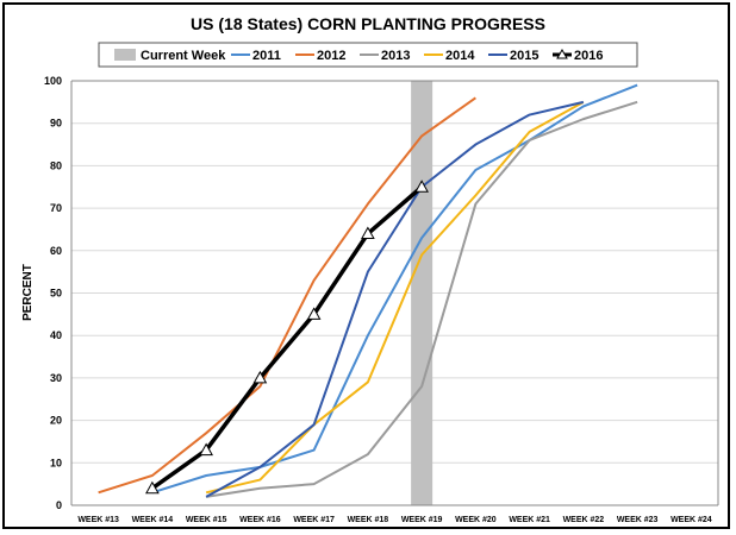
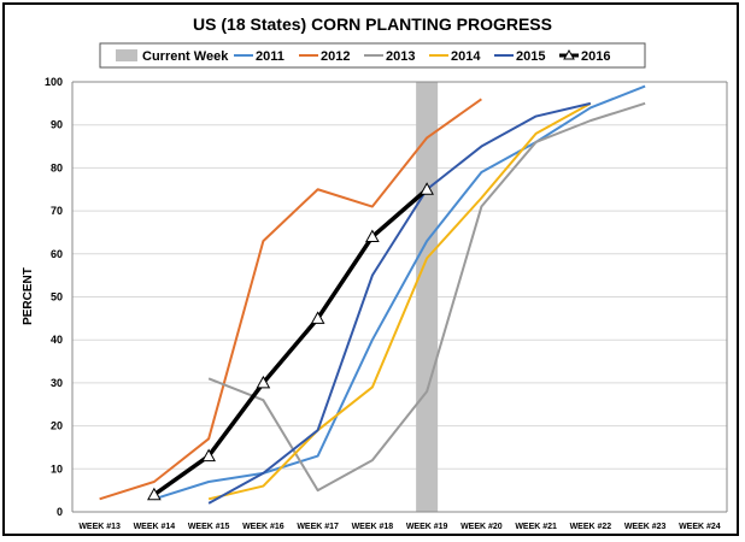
2013/WEEK #15: 2 -> 31
2012/WEEK #16: 28 -> 63
2013/WEEK #16: 4 -> 26
2012/WEEK #17: 53 -> 75
